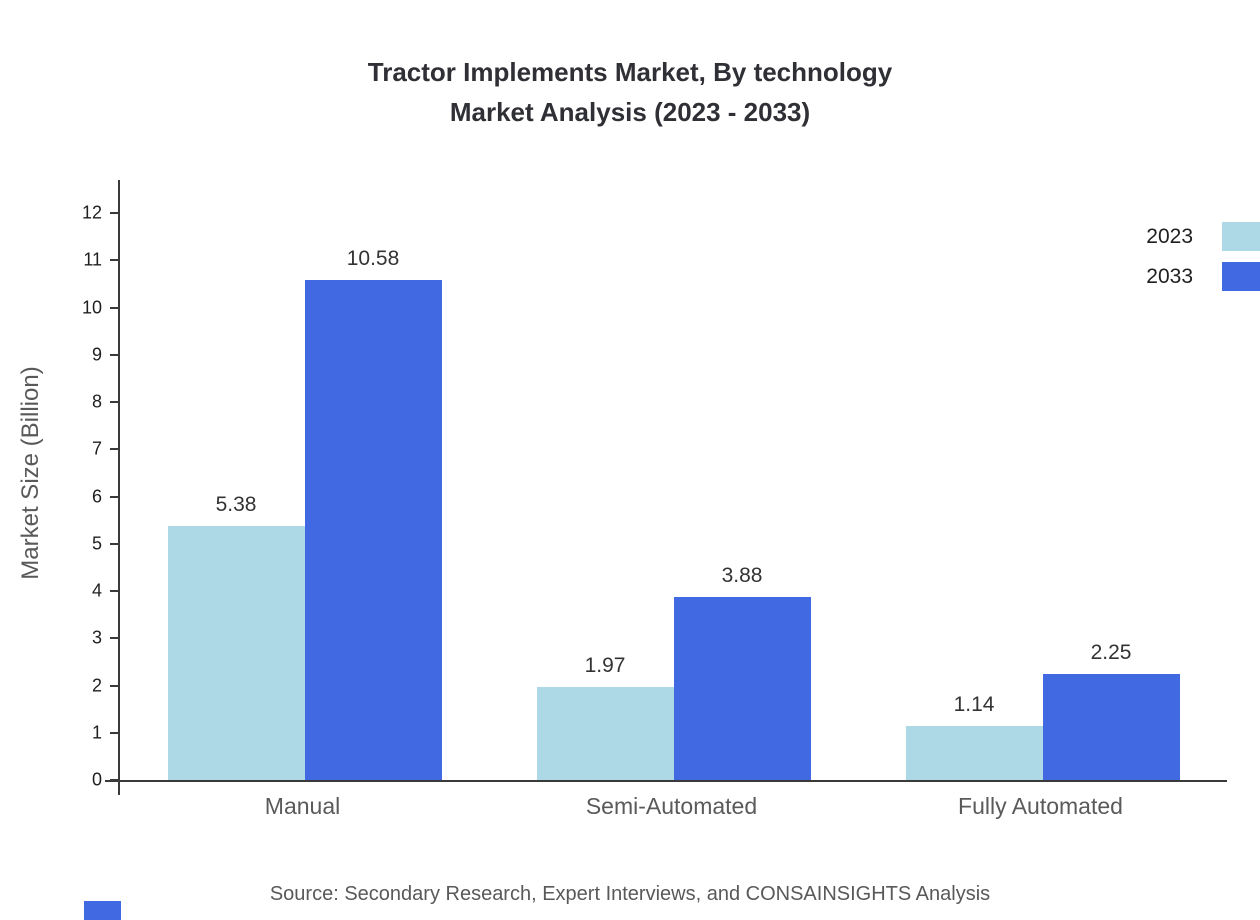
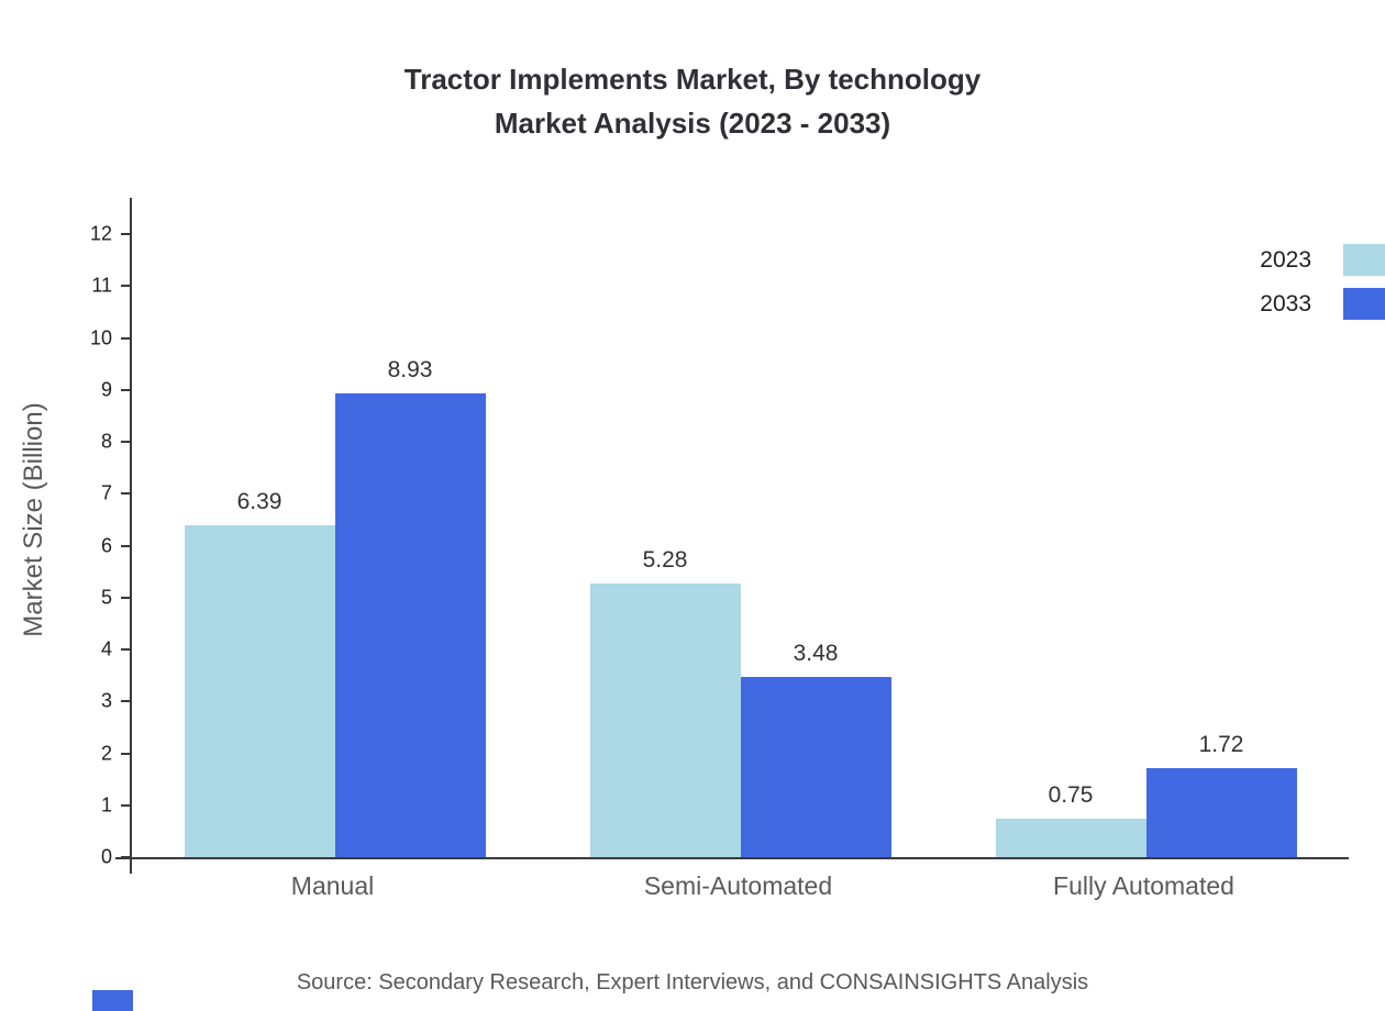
2023/Manual: 5.38 -> 6.39
2033/Manual: 10.58 -> 8.93
2023/Semi-Automated: 1.97 -> 5.28
2033/Semi-Automated: 3.88 -> 3.48
2023/Fully Automated: 1.14 -> 0.75
2033/Fully Automated: 2.25 -> 1.72
